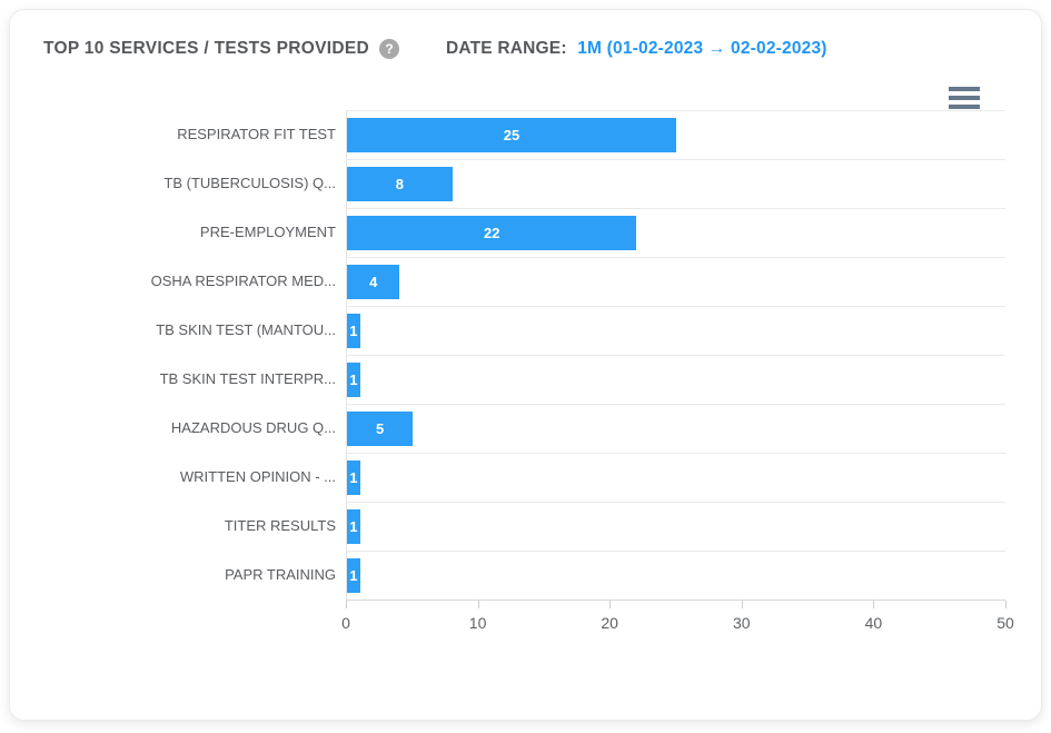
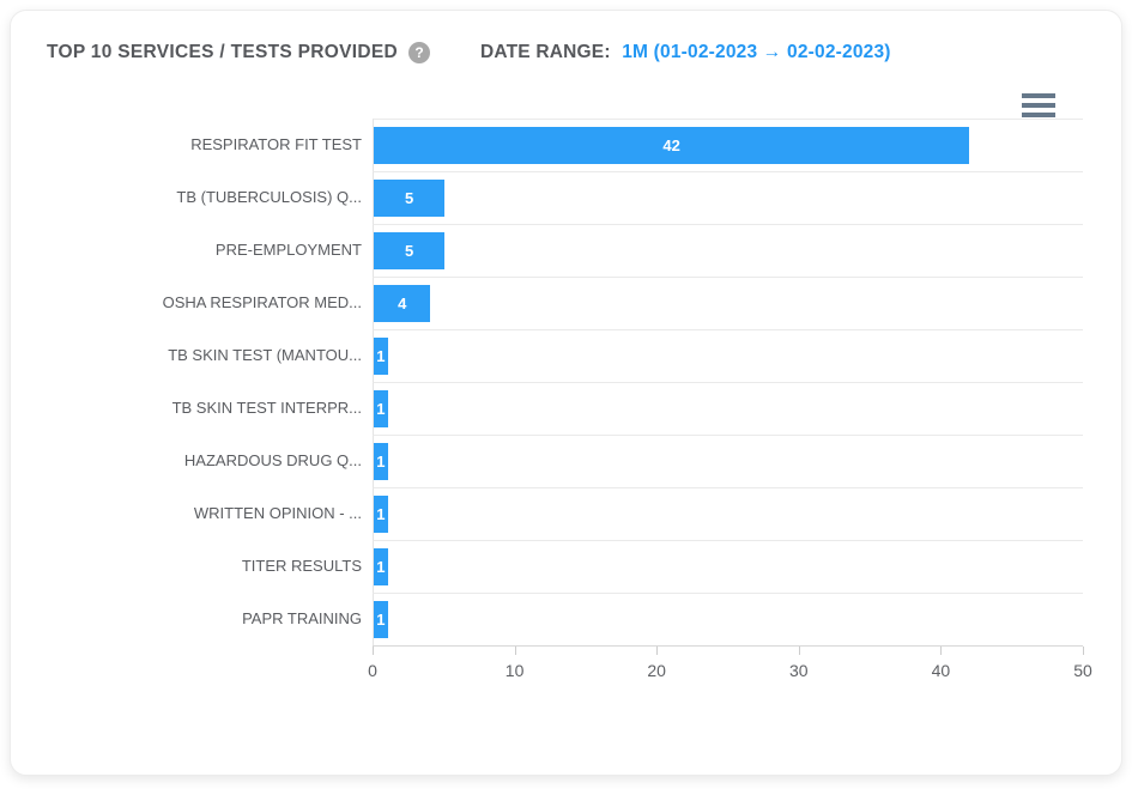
RESPIRATOR FIT TEST: 25 -> 42
TB (TUBERCULOSIS) Q...: 8 -> 5
PRE-EMPLOYMENT: 22 -> 5
HAZARDOUS DRUG Q...: 5 -> 1
